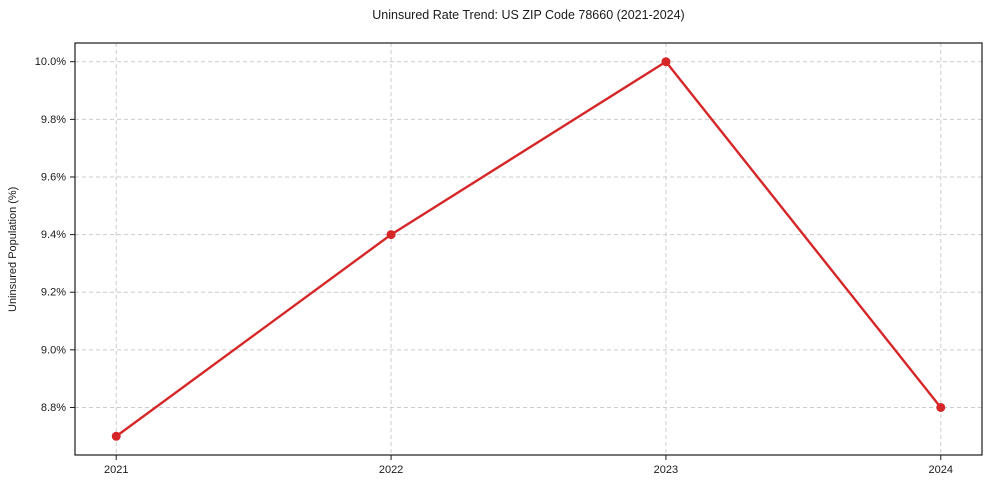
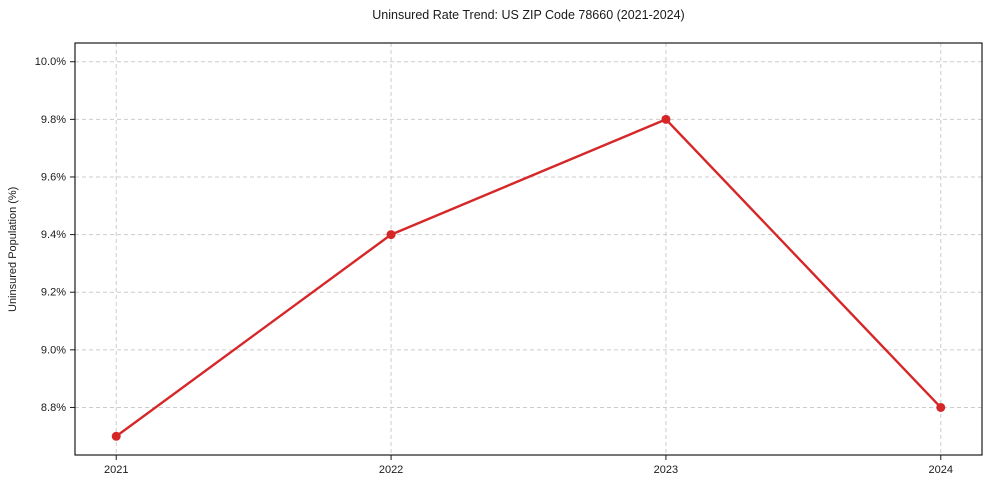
2023: 10.0% -> 9.8%
